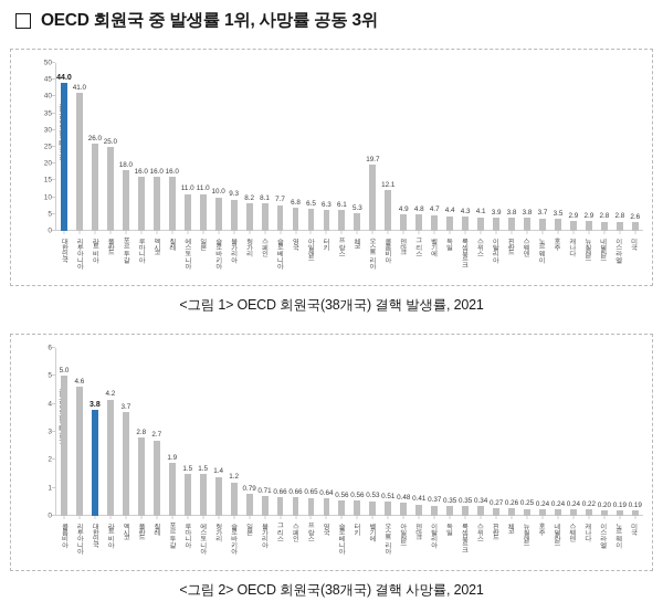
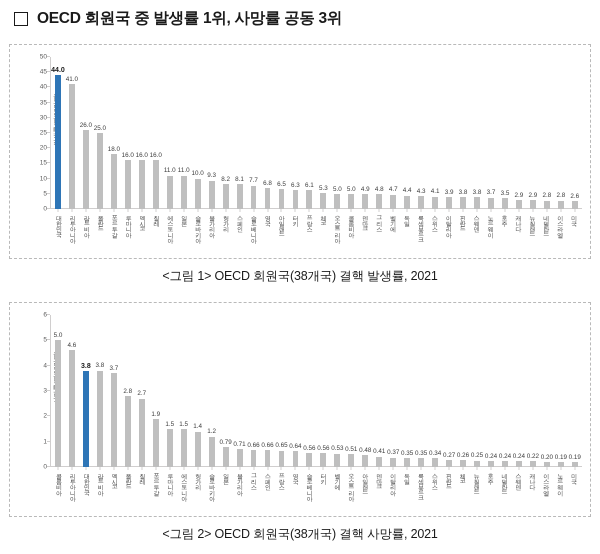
<그림 1> OECD 회원국(38개국) 결핵 발생률, 2021/오스트리아: 19.7 -> 5.0
<그림 1> OECD 회원국(38개국) 결핵 발생률, 2021/콜롬비아: 12.1 -> 5.0
<그림 2> OECD 회원국(38개국) 결핵 사망률, 2021/라트비아: 4.2 -> 3.8
